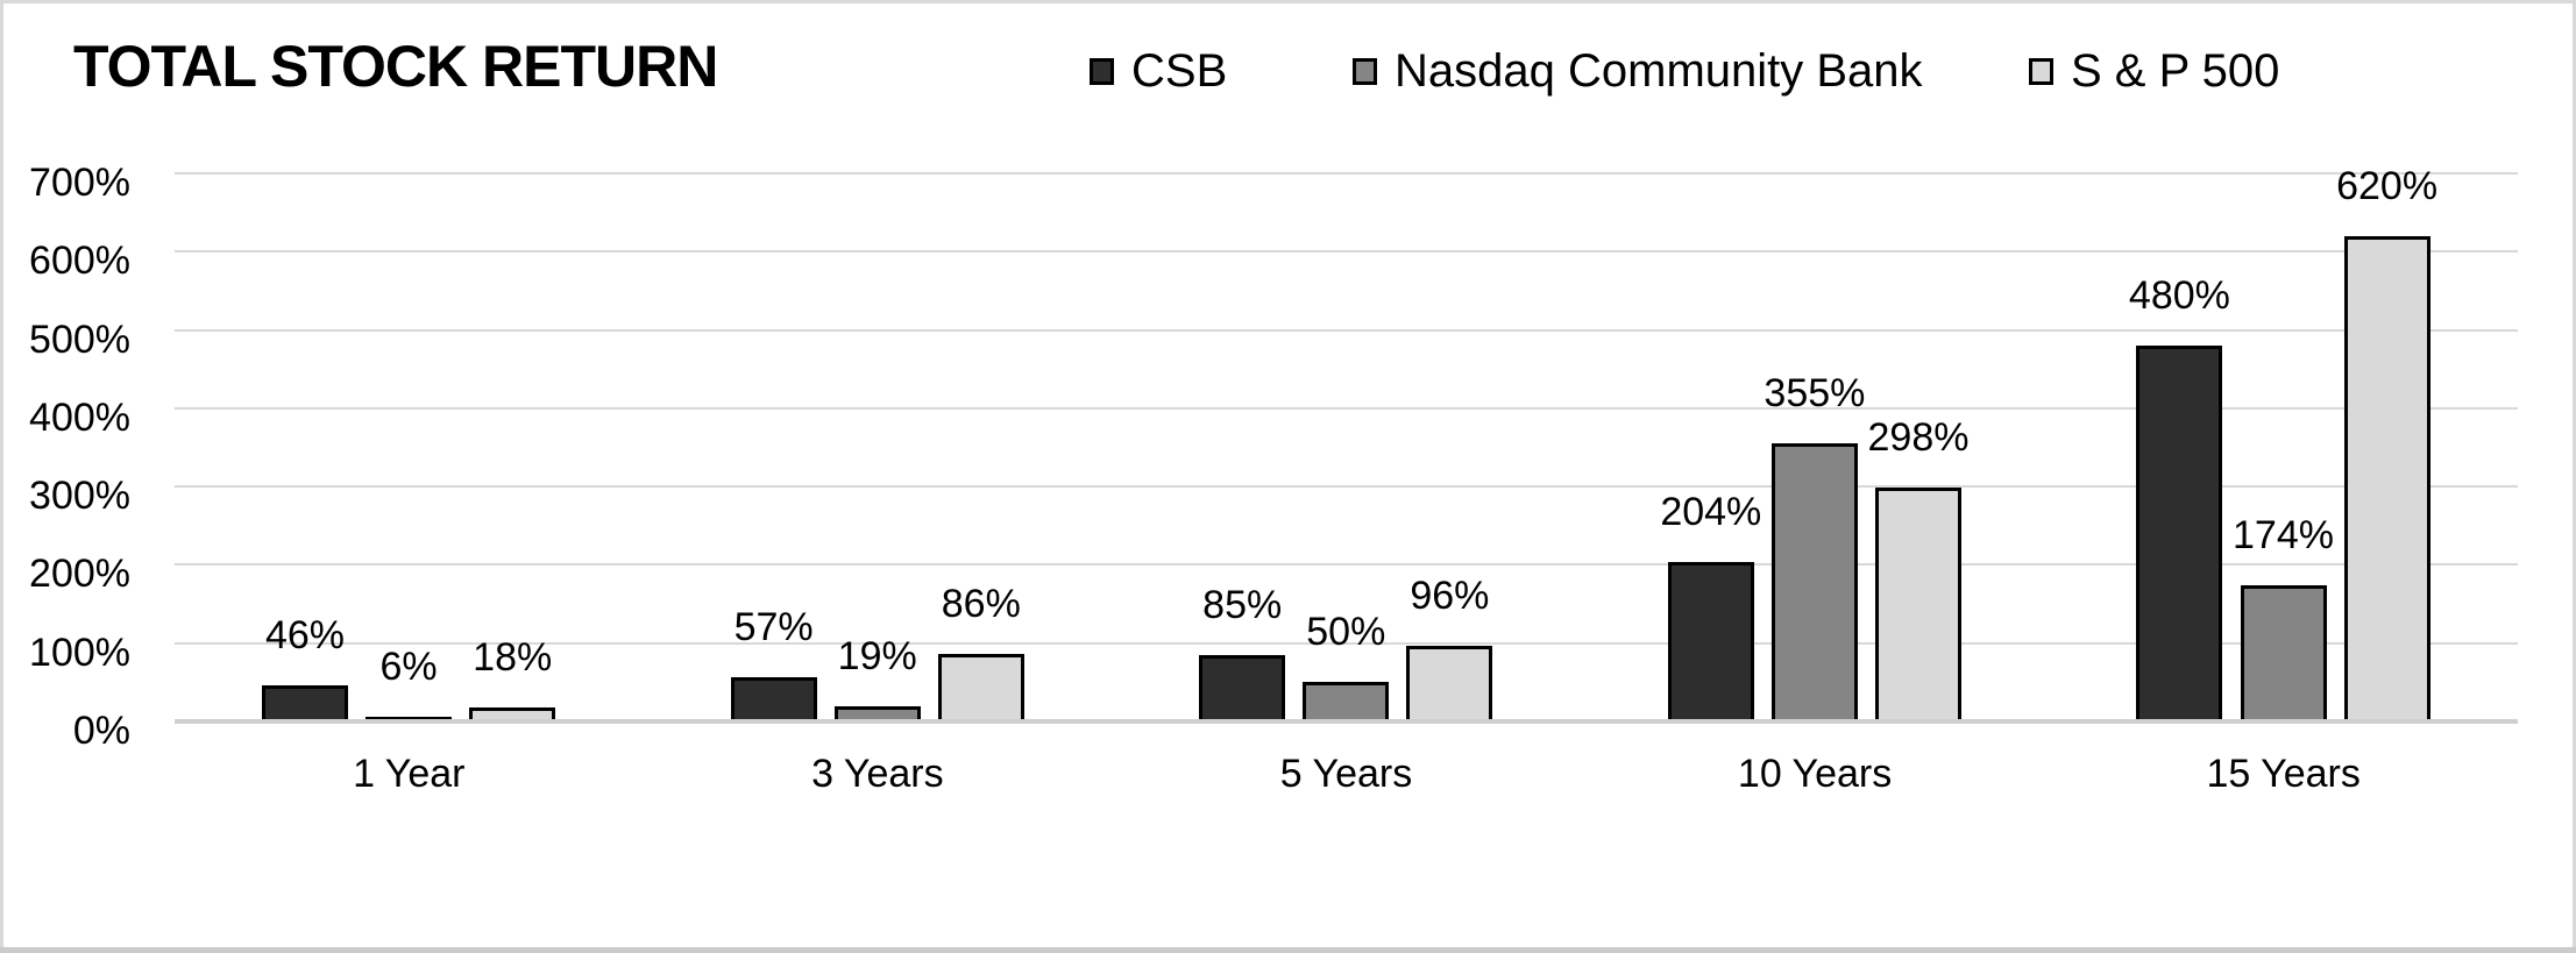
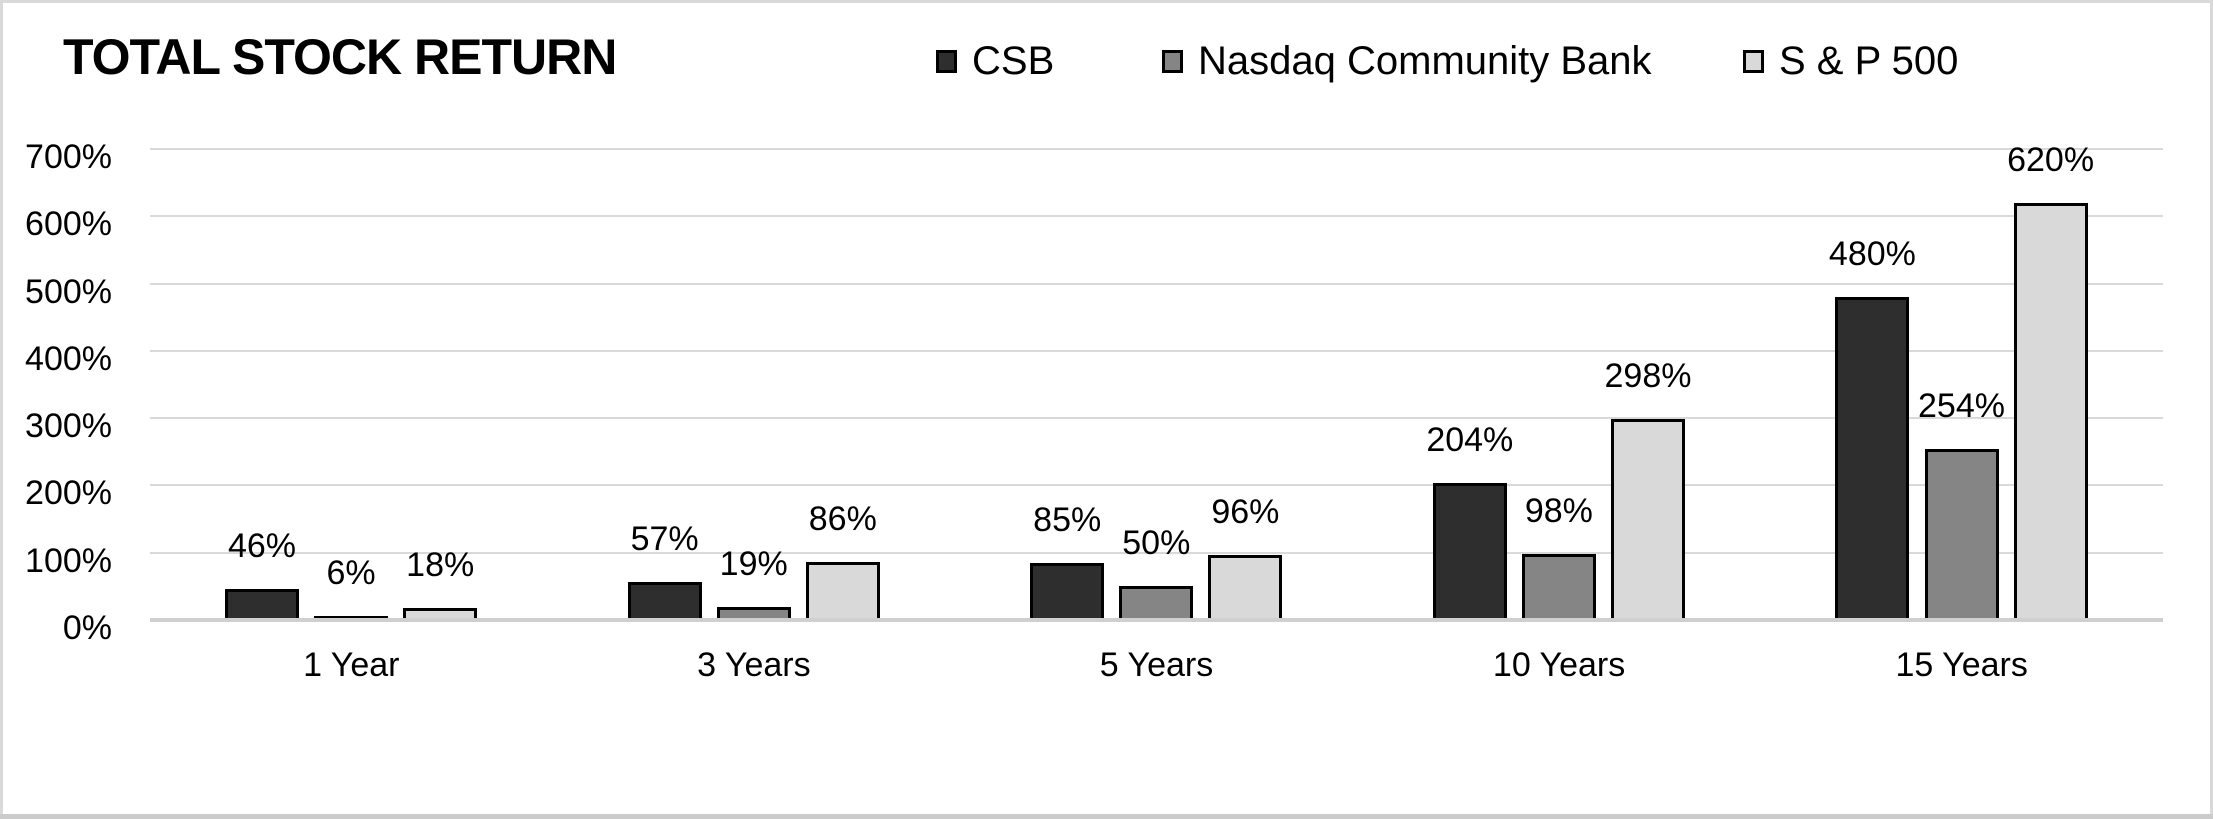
Nasdaq Community Bank/10 Years: 355% -> 98%
Nasdaq Community Bank/15 Years: 174% -> 254%
